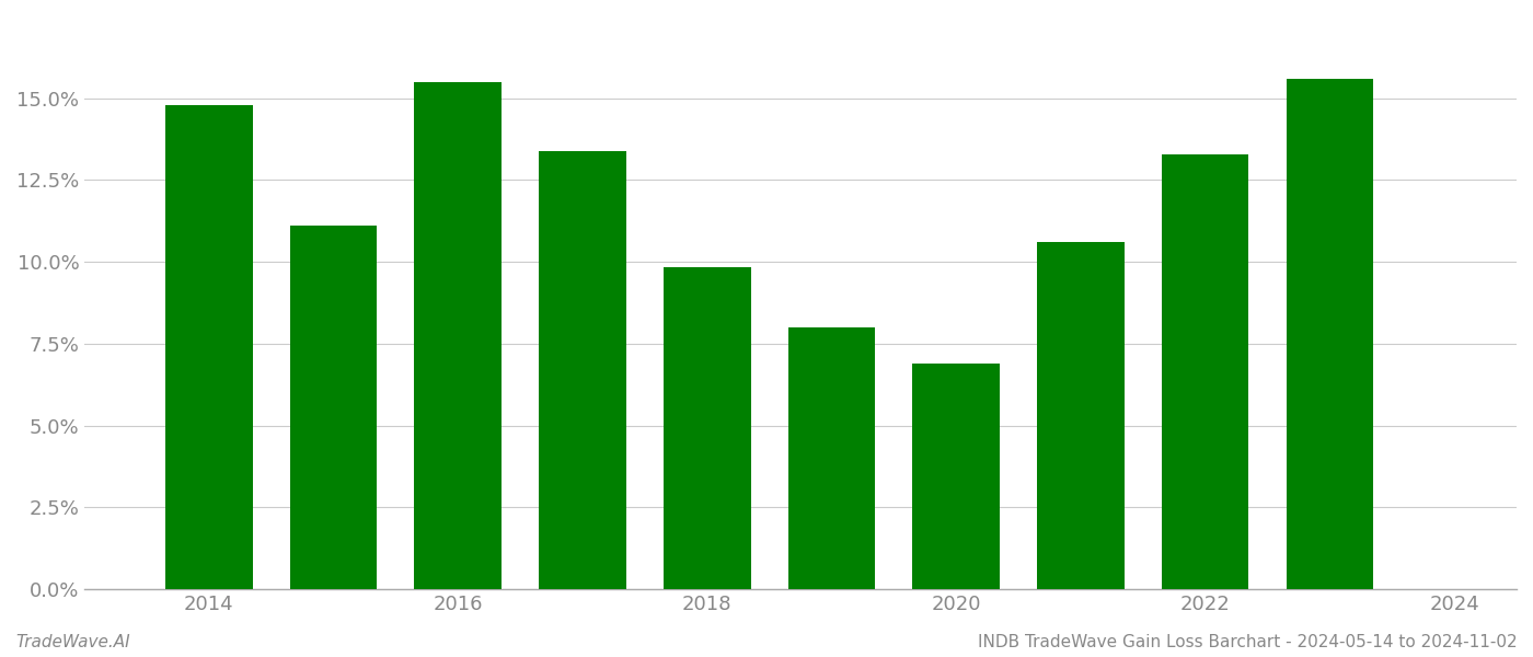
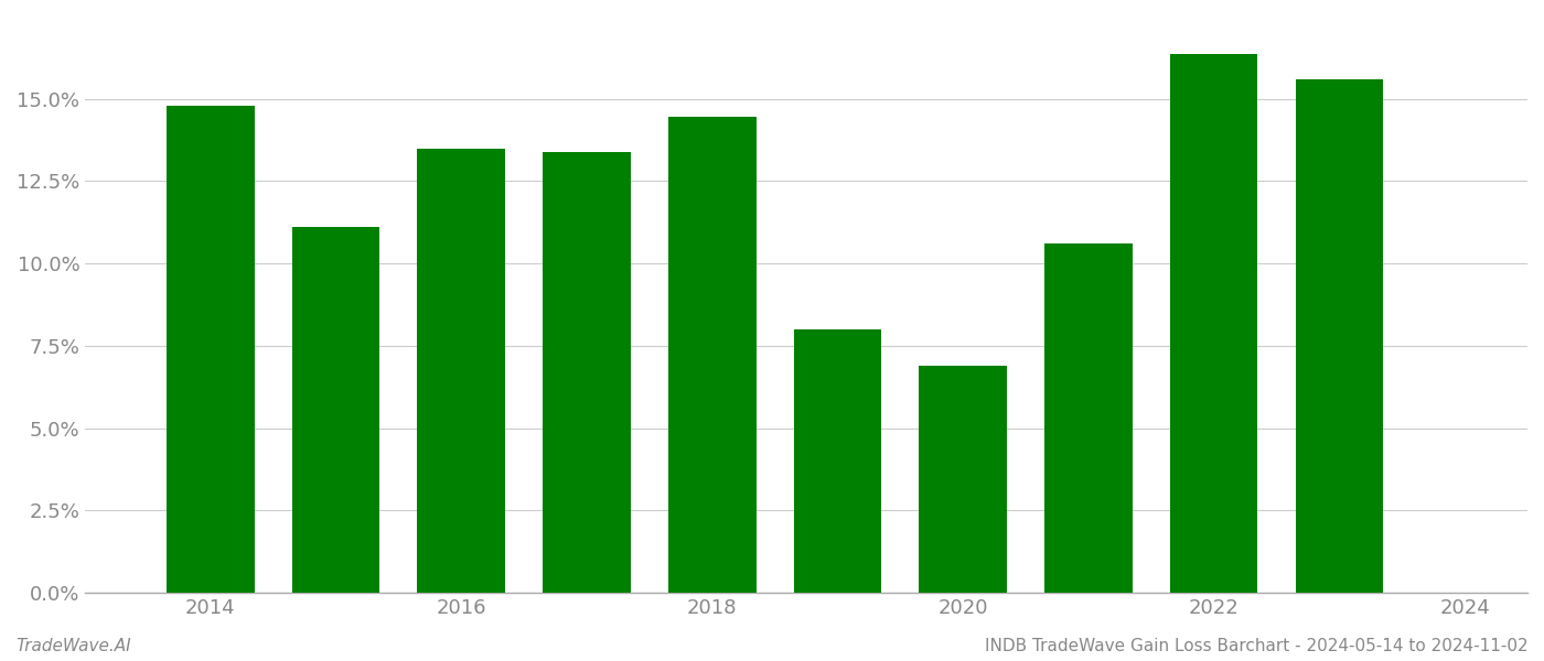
2016: 15.50% -> 13.50%
2018: 9.85% -> 14.45%
2022: 13.30% -> 16.35%
